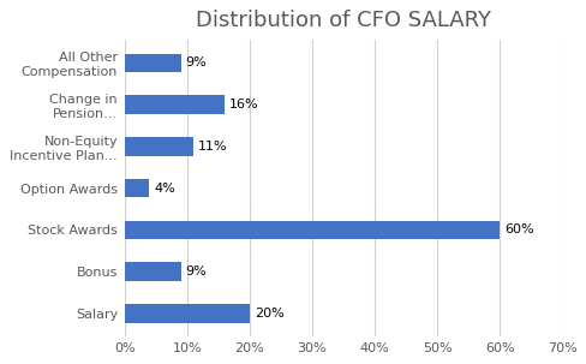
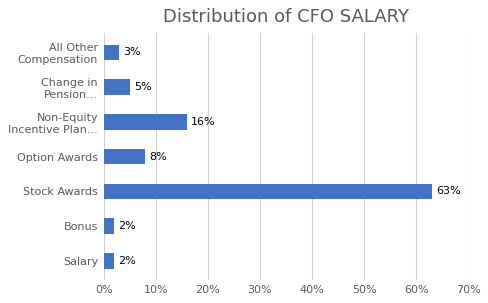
All Other Compensation: 9% -> 3%
Change in Pension...: 16% -> 5%
Non-Equity Incentive Plan...: 11% -> 16%
Option Awards: 4% -> 8%
Stock Awards: 60% -> 63%
Bonus: 9% -> 2%
Salary: 20% -> 2%
